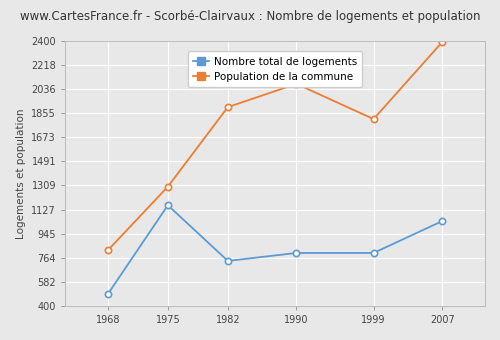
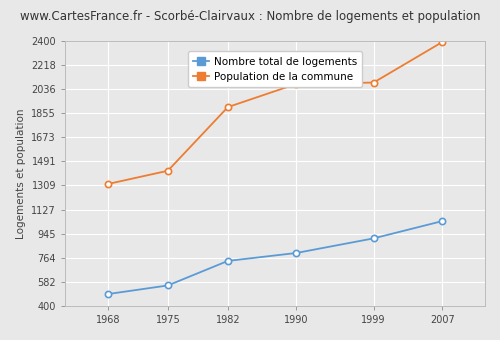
Population de la commune/1968: 820 -> 1320
Nombre total de logements/1975: 1160 -> 560
Population de la commune/1975: 1300 -> 1420
Nombre total de logements/1999: 800 -> 910
Population de la commune/1999: 1810 -> 2080
